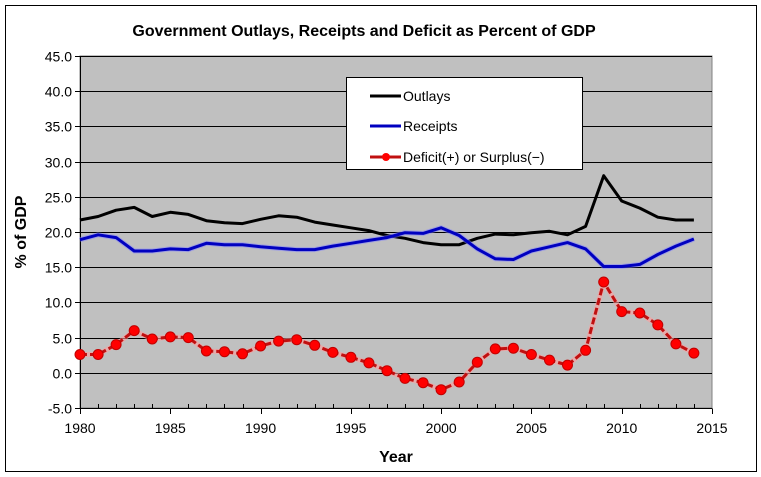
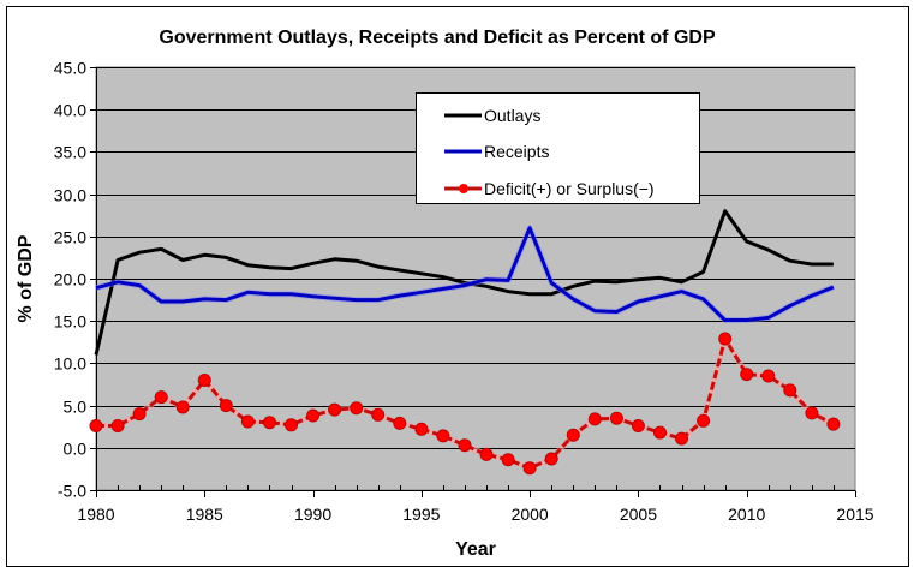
Outlays/1980: 22 -> 11
Deficit(+) or Surplus(−)/1985: 5 -> 8
Receipts/2000: 21 -> 26
